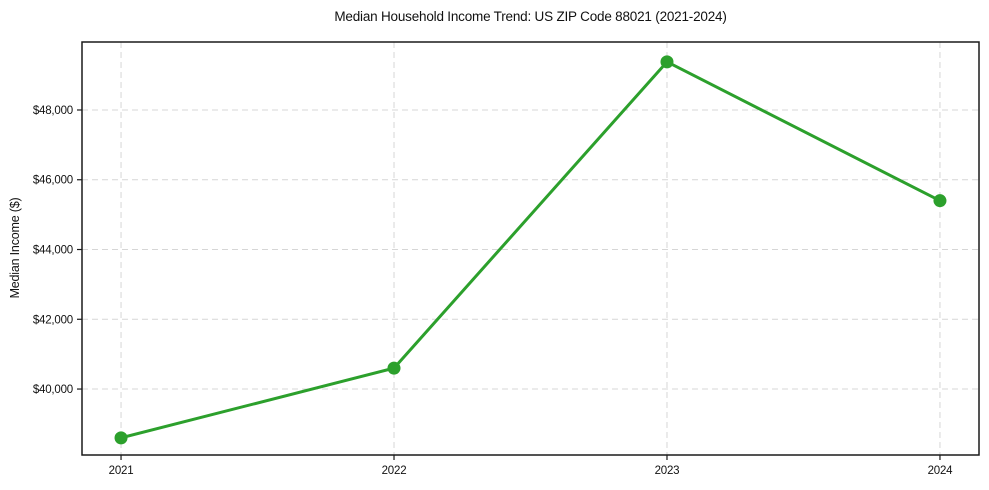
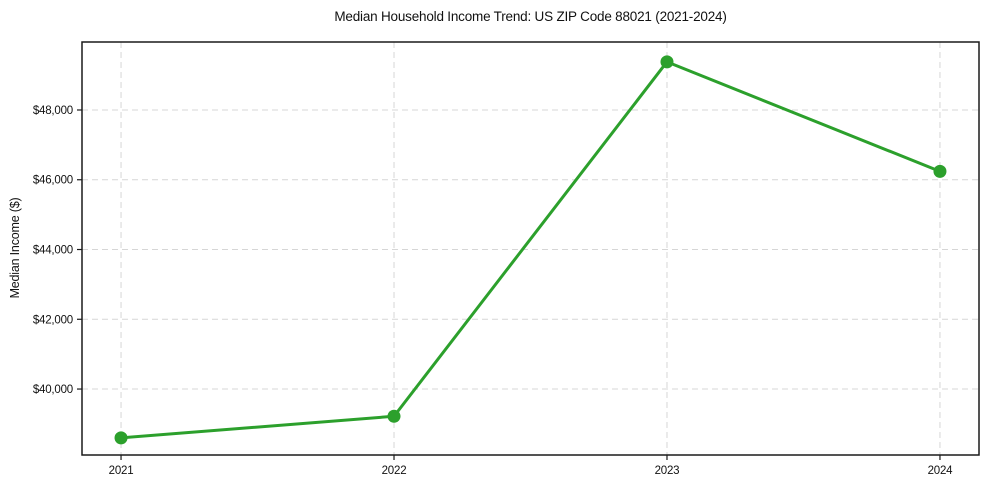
2022: $40600 -> $39200
2024: $45400 -> $46200
